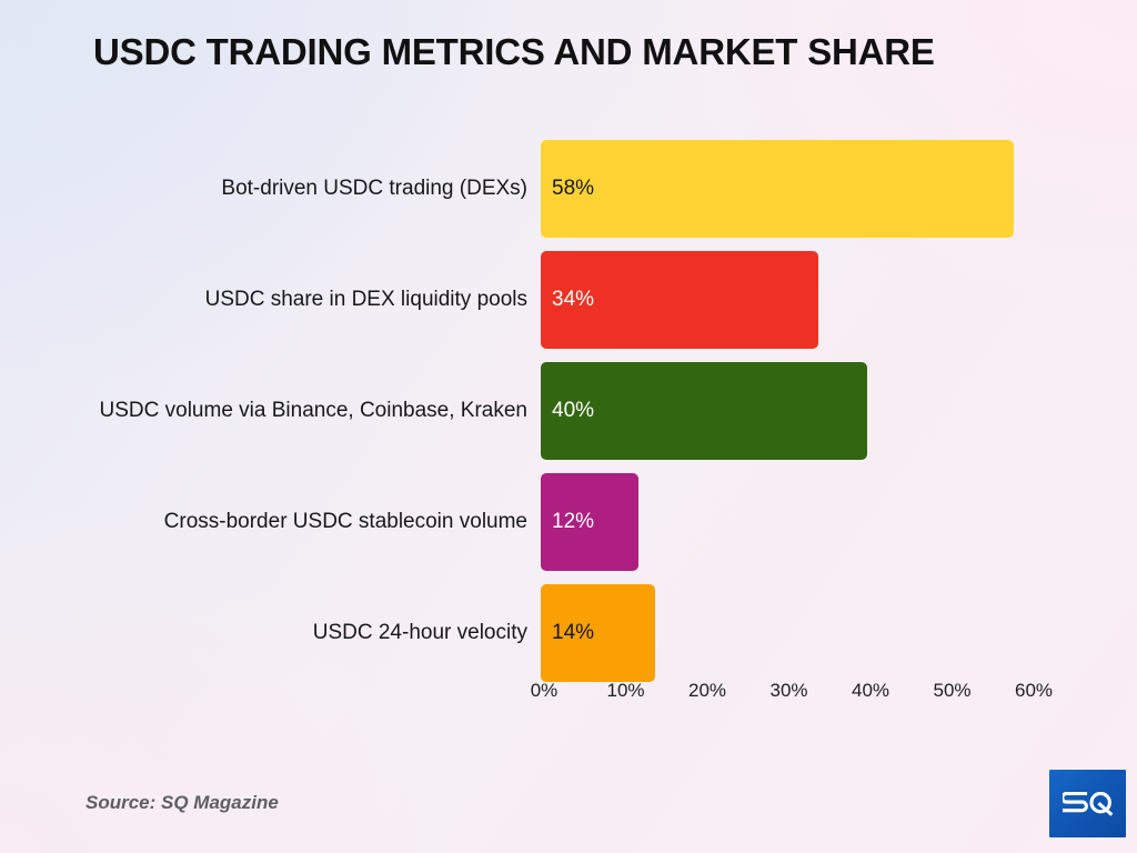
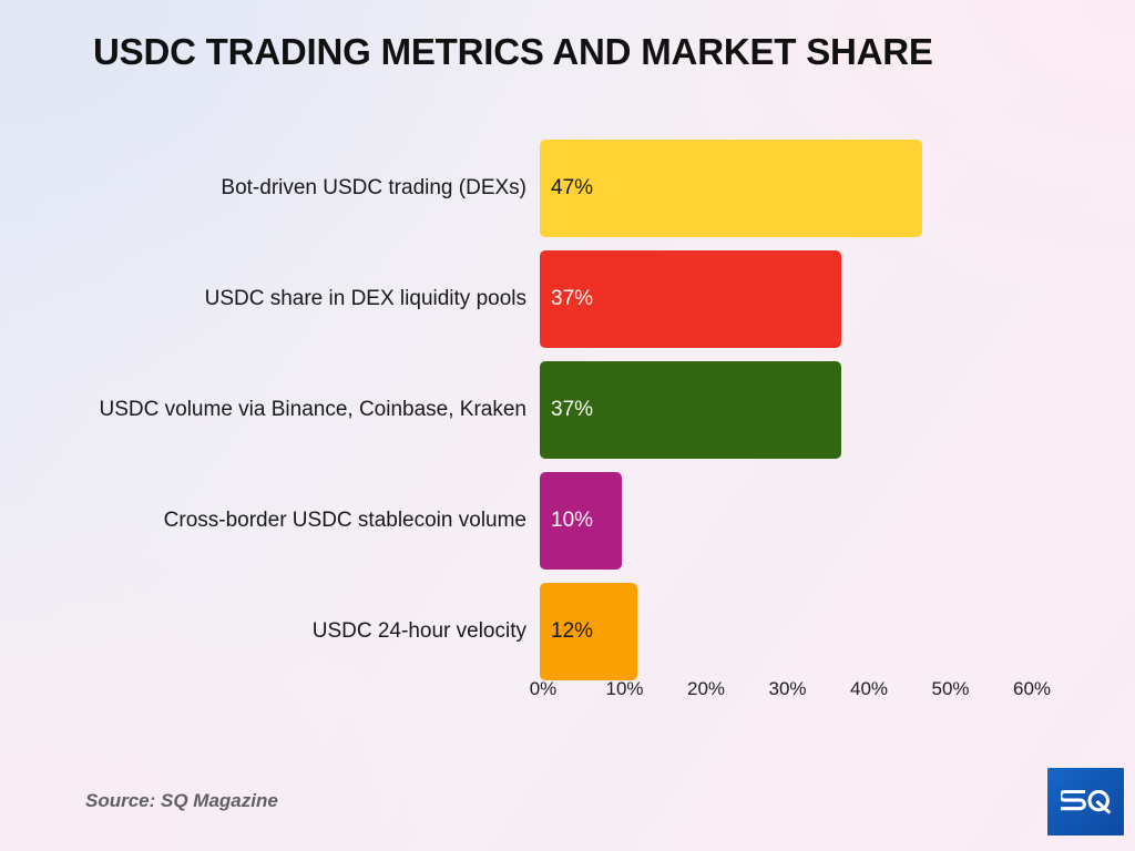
Bot-driven USDC trading (DEXs): 58% -> 47%
USDC share in DEX liquidity pools: 34% -> 37%
USDC volume via Binance, Coinbase, Kraken: 40% -> 37%
Cross-border USDC stablecoin volume: 12% -> 10%
USDC 24-hour velocity: 14% -> 12%
